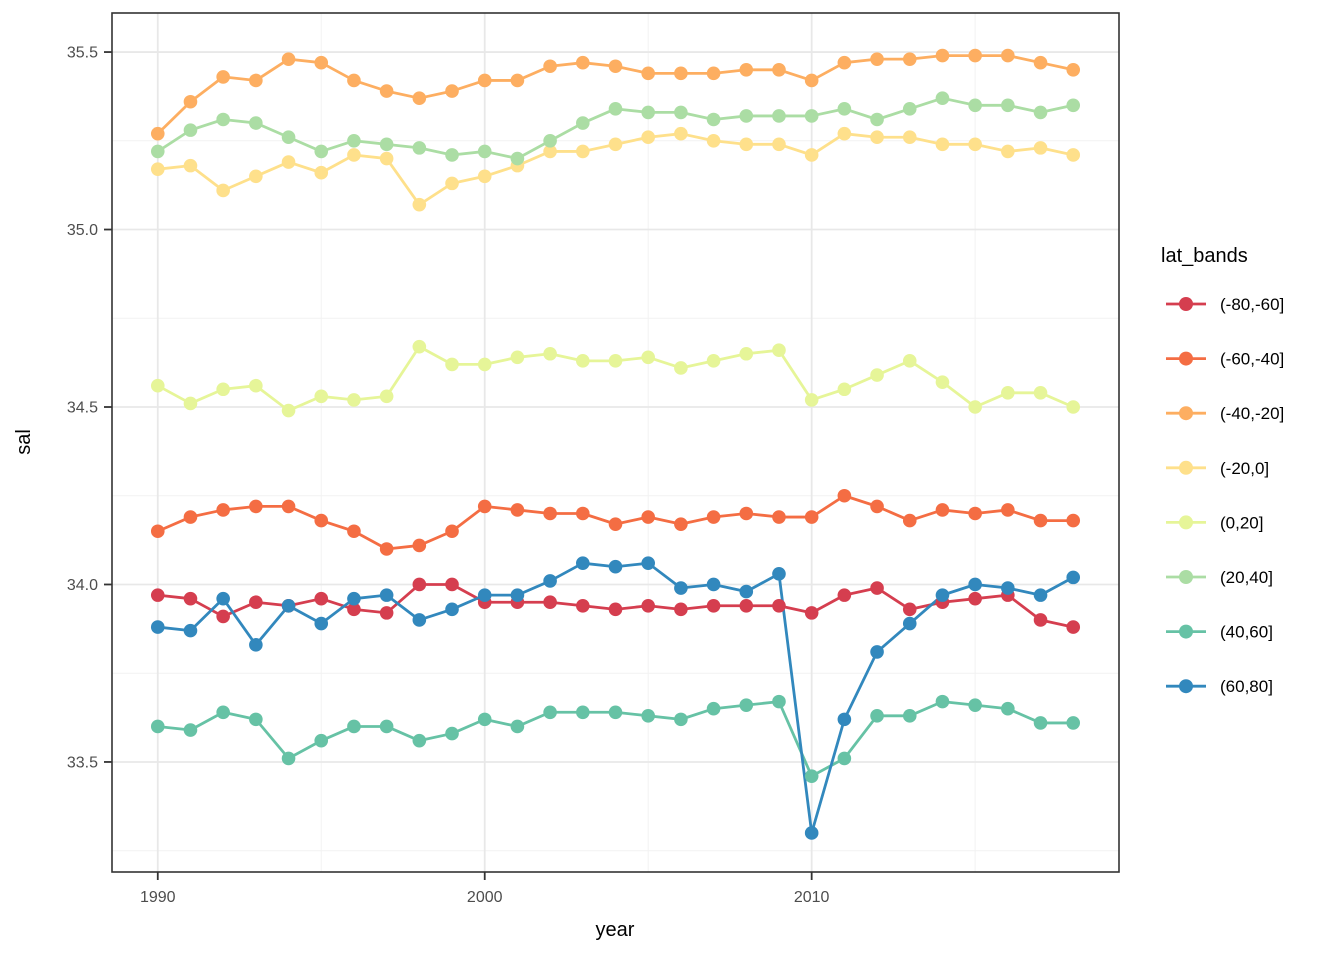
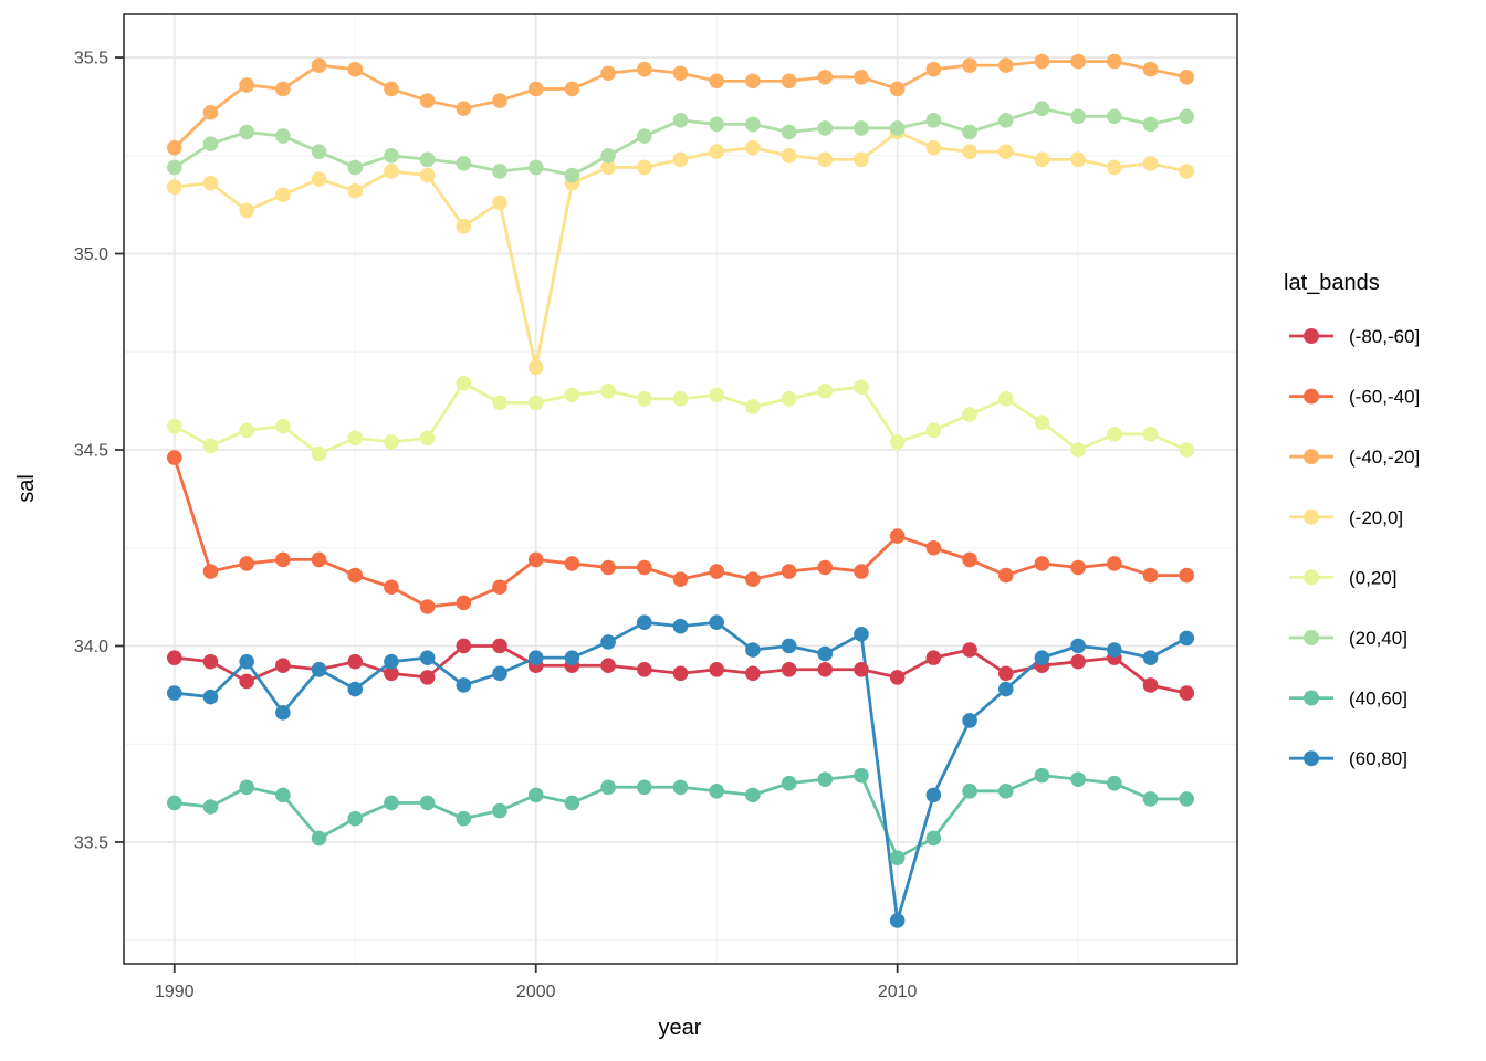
(-60,-40]/1990: 34.15 -> 34.48
(-20,0]/2000: 35.15 -> 34.71
(-60,-40]/2010: 34.19 -> 34.28
(-20,0]/2010: 35.21 -> 35.31
